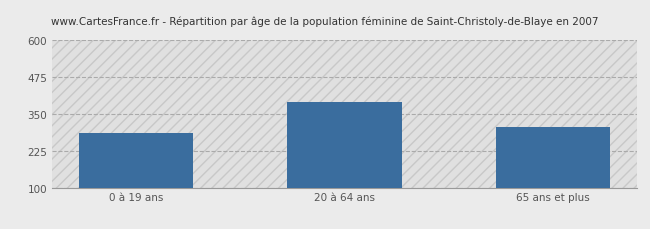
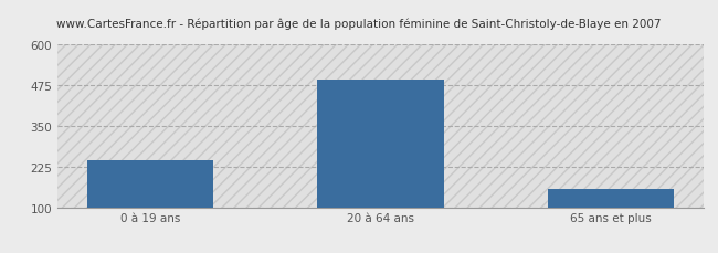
0 à 19 ans: 285 -> 245
20 à 64 ans: 390 -> 493
65 ans et plus: 305 -> 155
